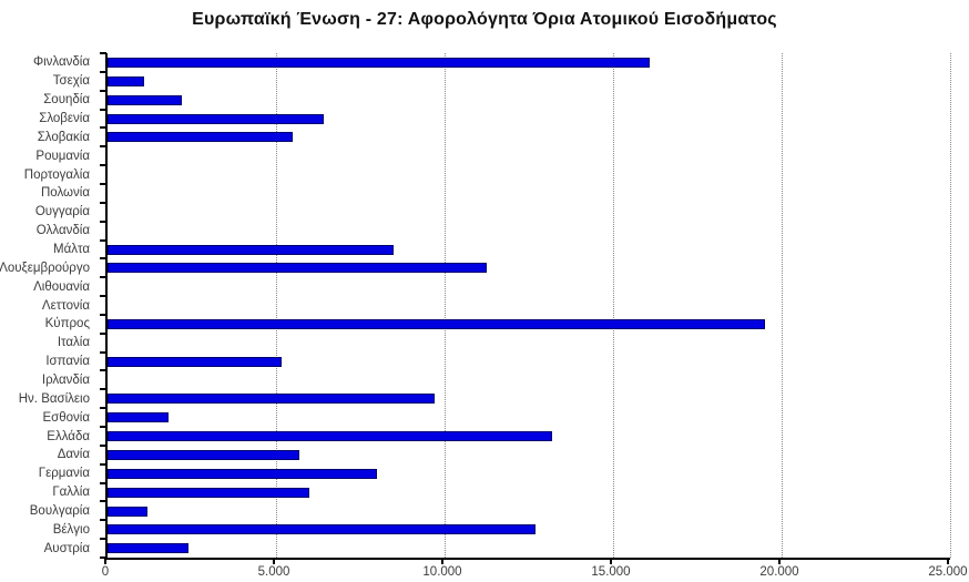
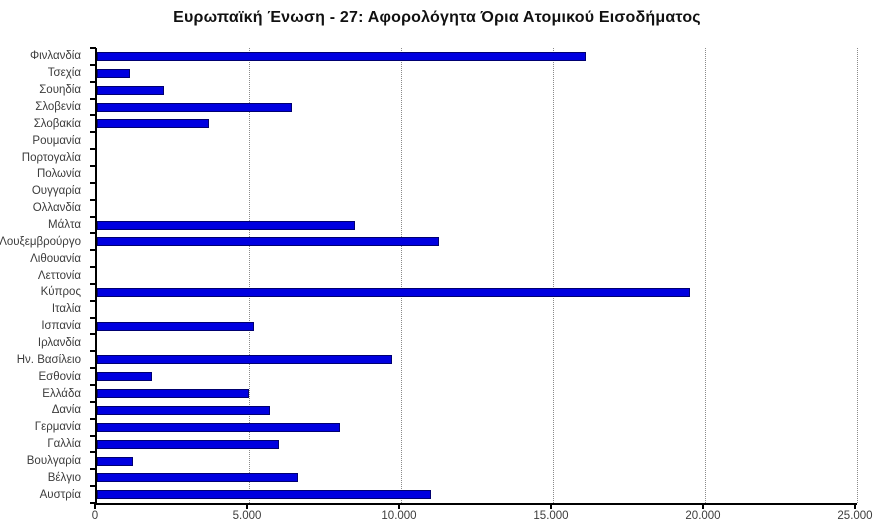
Σλοβακία: 5500 -> 3700
Ελλάδα: 13200 -> 5000
Βέλγιο: 12700 -> 6600
Αυστρία: 2400 -> 11000
